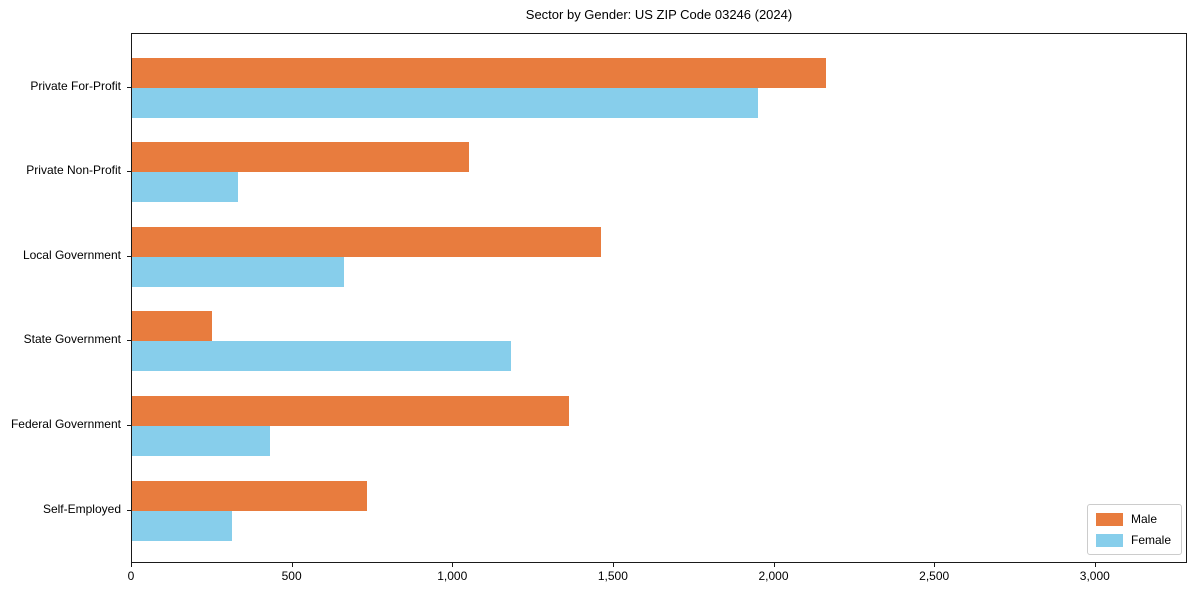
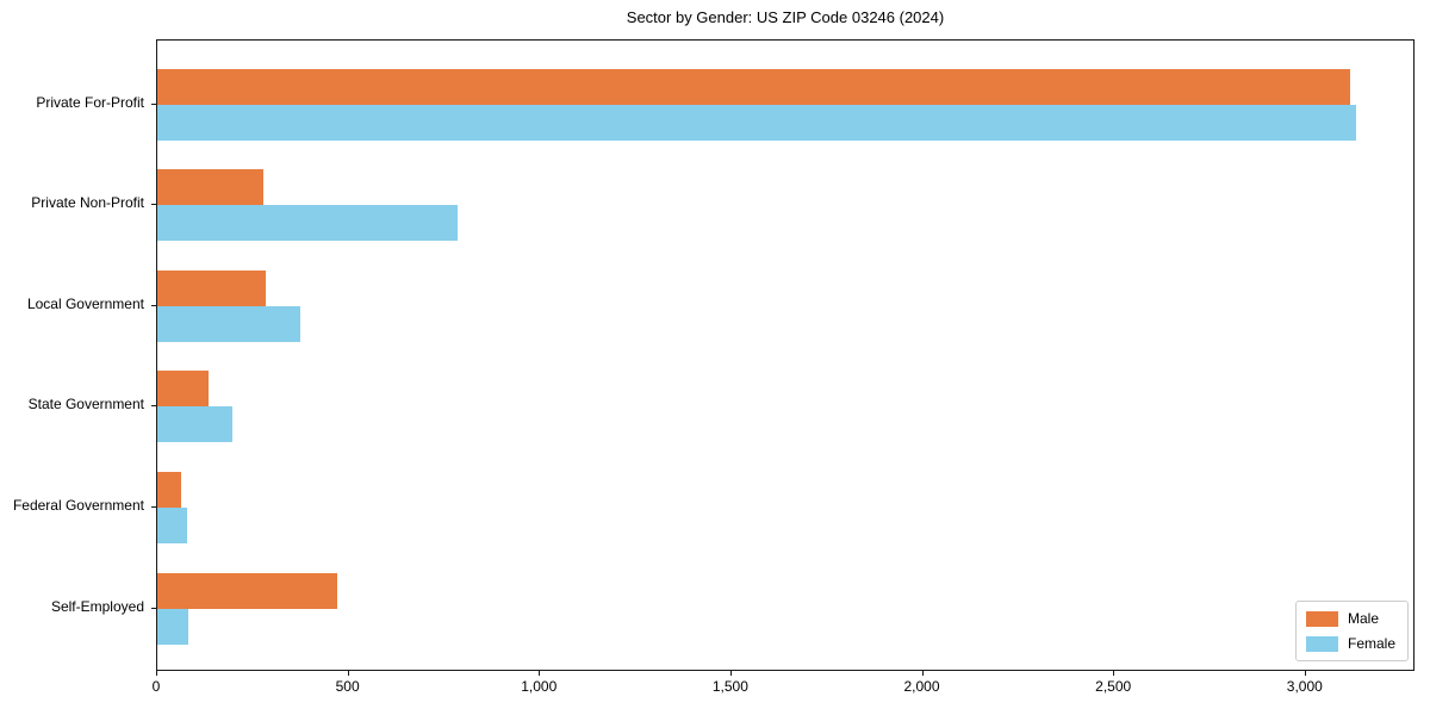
Male/Private For-Profit: 2160 -> 3120
Female/Private For-Profit: 1950 -> 3130
Male/Private Non-Profit: 1050 -> 280
Female/Private Non-Profit: 330 -> 780
Male/Local Government: 1460 -> 280
Female/Local Government: 660 -> 370
Male/State Government: 250 -> 130
Female/State Government: 1180 -> 200
Male/Federal Government: 1360 -> 60
Female/Federal Government: 430 -> 80
Male/Self-Employed: 730 -> 470
Female/Self-Employed: 310 -> 80
